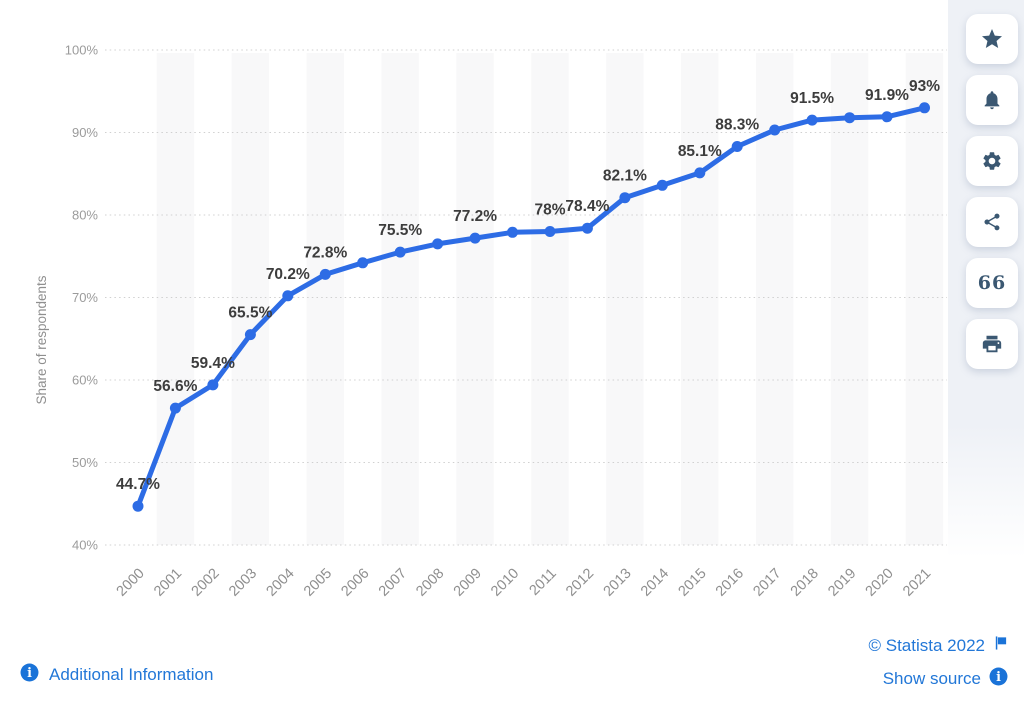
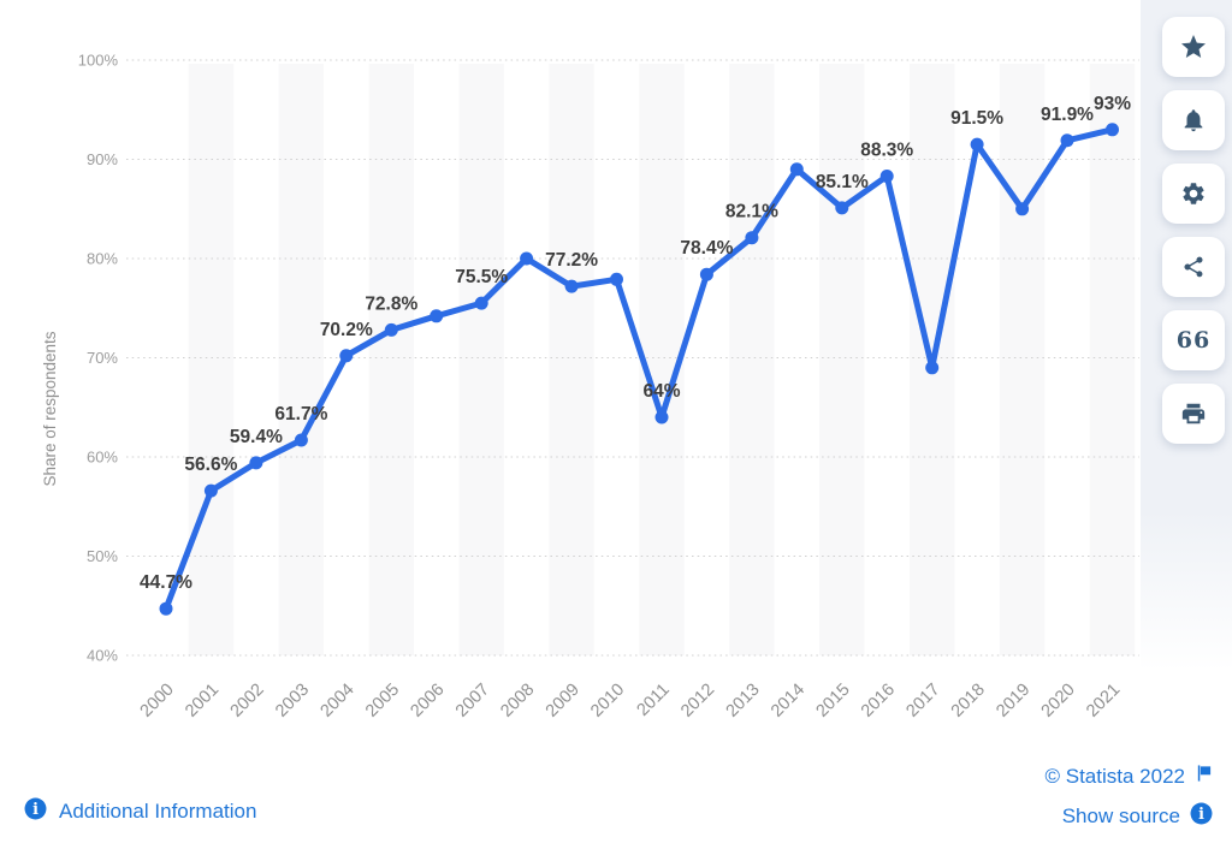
2003: 65.5% -> 61.7%
2008: 76% -> 80%
2011: 78% -> 64%
2014: 84% -> 89%
2017: 90% -> 69%
2019: 92% -> 85%
